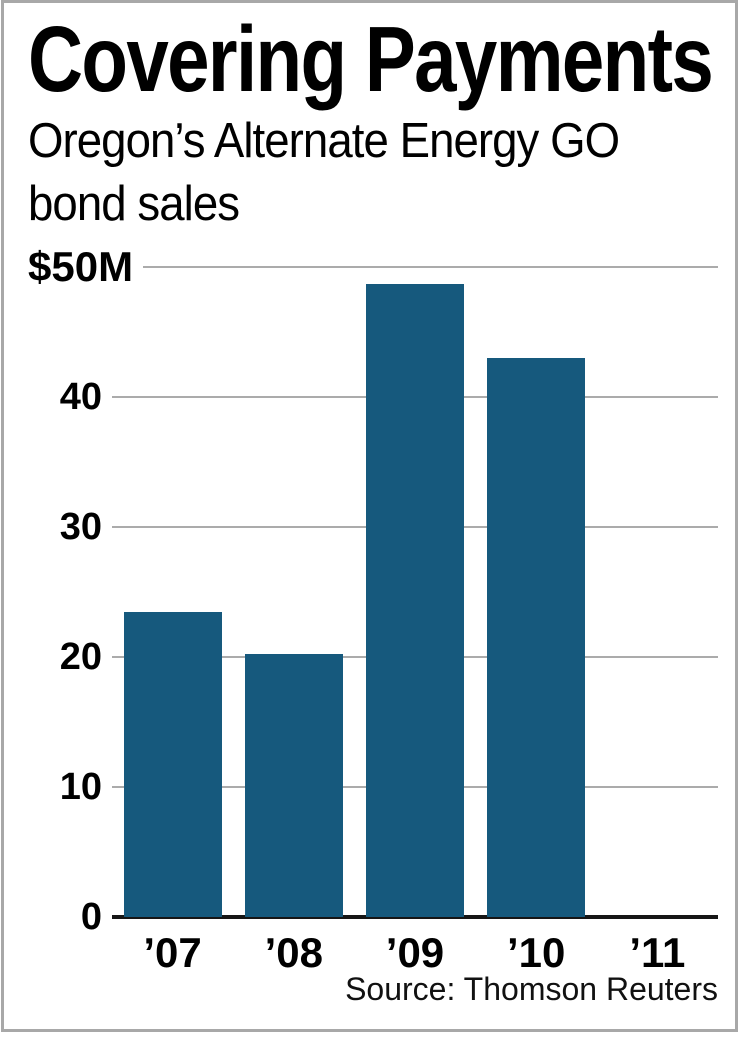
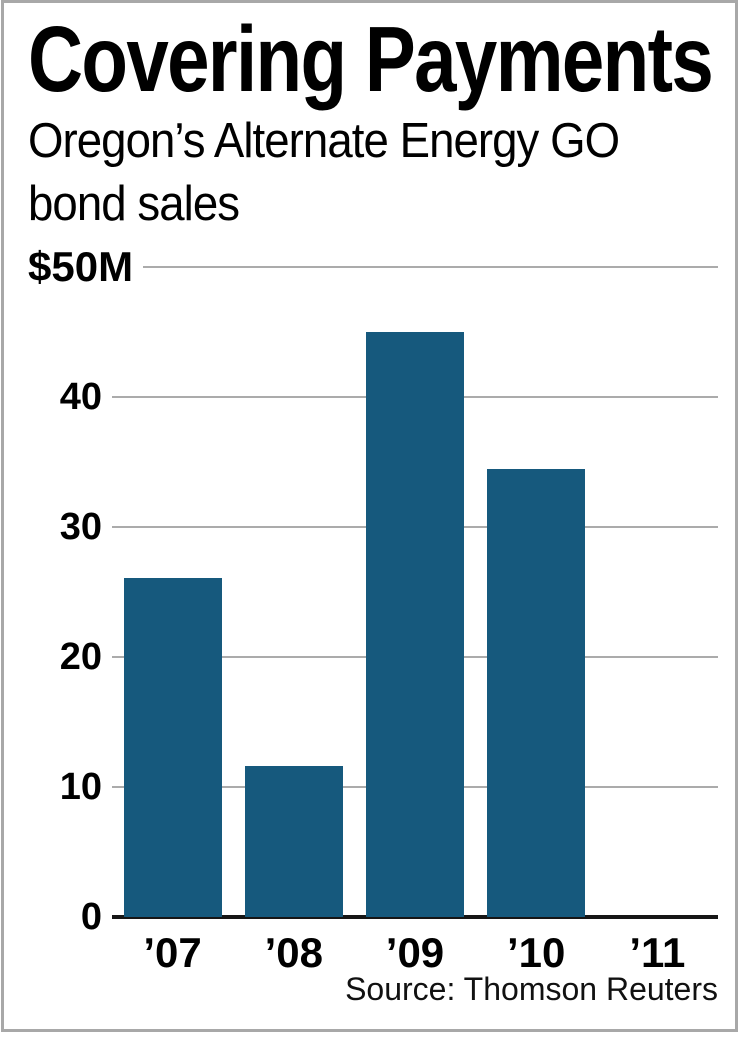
’07: 23.5 -> 26.1
’08: 20.2 -> 11.6
’09: 48.7 -> 45.0
’10: 43.0 -> 34.5
